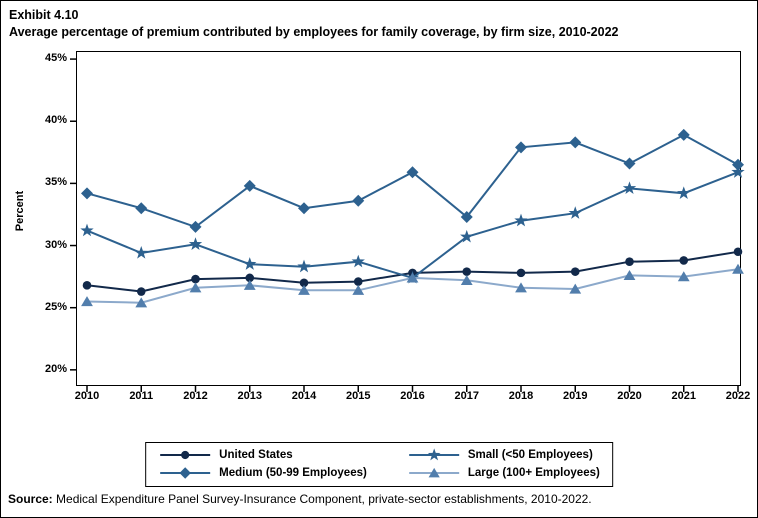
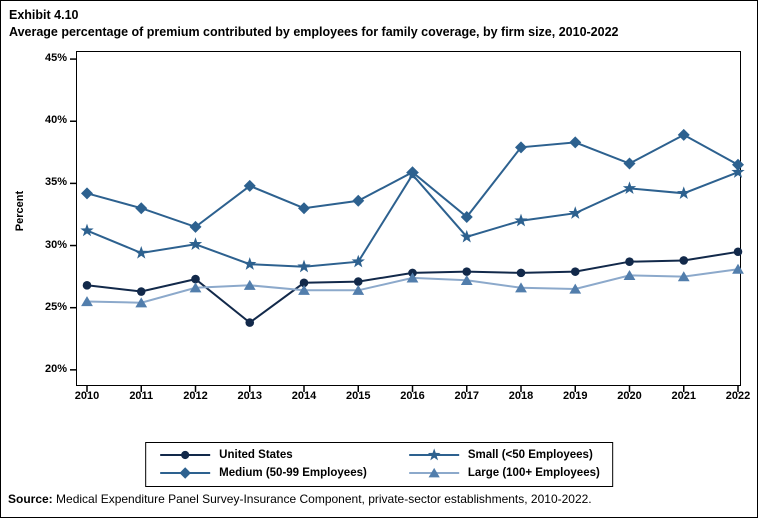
United States/2013: 27.4% -> 23.8%
Small (<50 Employees)/2016: 27.4% -> 35.7%
